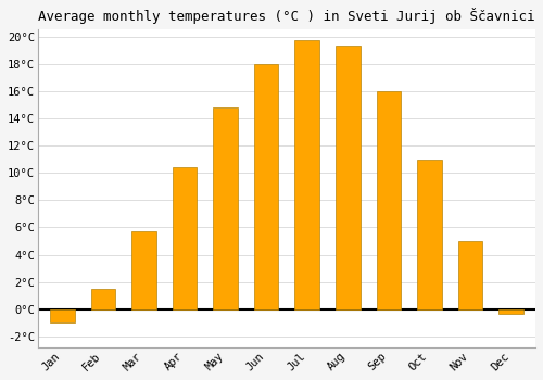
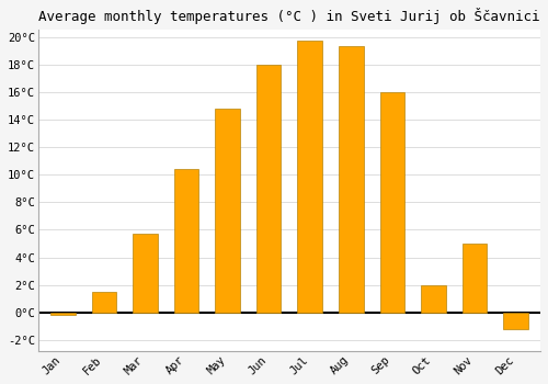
Jan: -1.0°C -> -0.2°C
Oct: 11.0°C -> 2.0°C
Dec: -0.3°C -> -1.2°C
